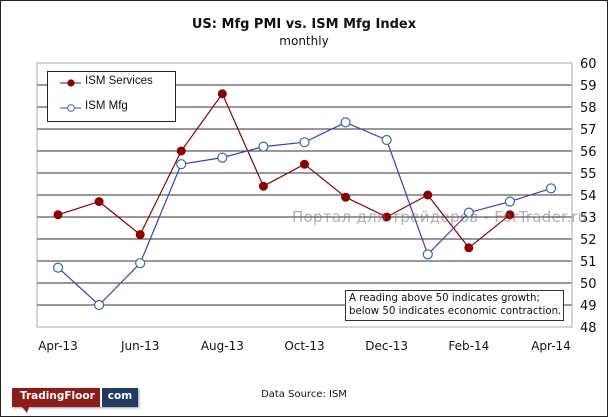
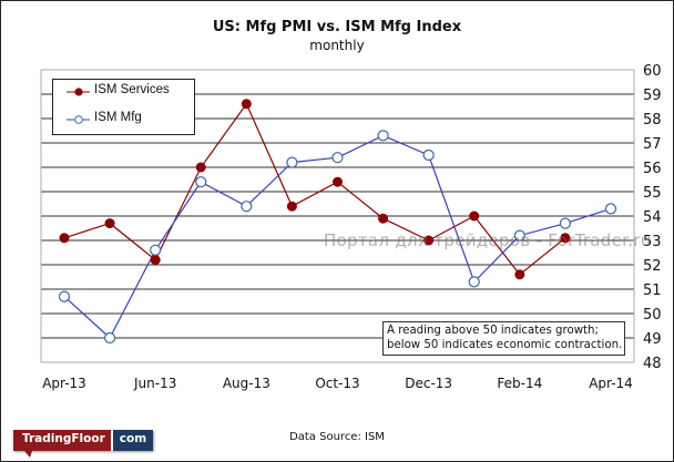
ISM Mfg/Jun-13: 50.9 -> 52.6
ISM Mfg/Aug-13: 55.7 -> 54.4
